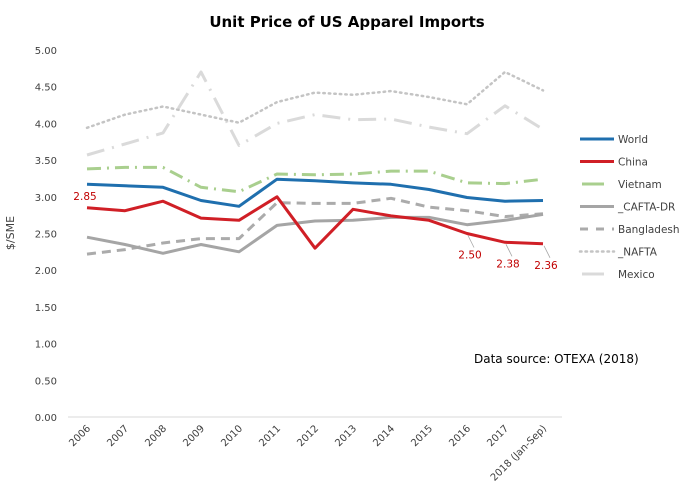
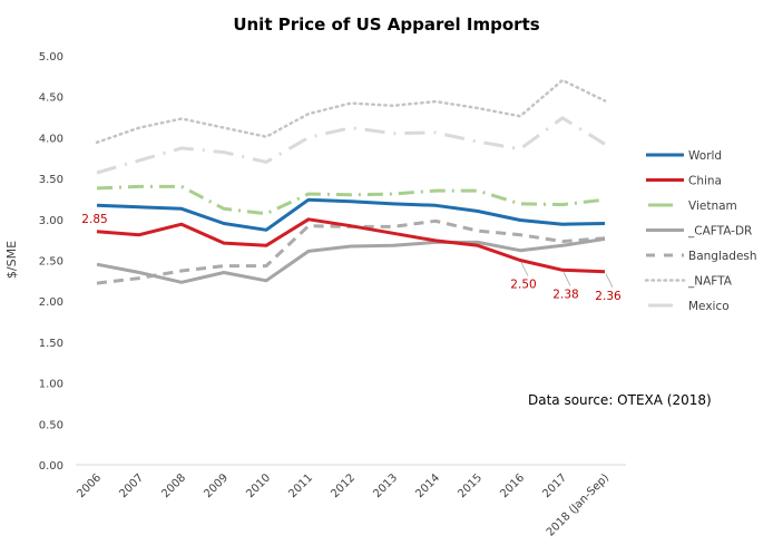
Mexico/2009: 4.7 -> 3.8
China/2012: 2.3 -> 2.9
